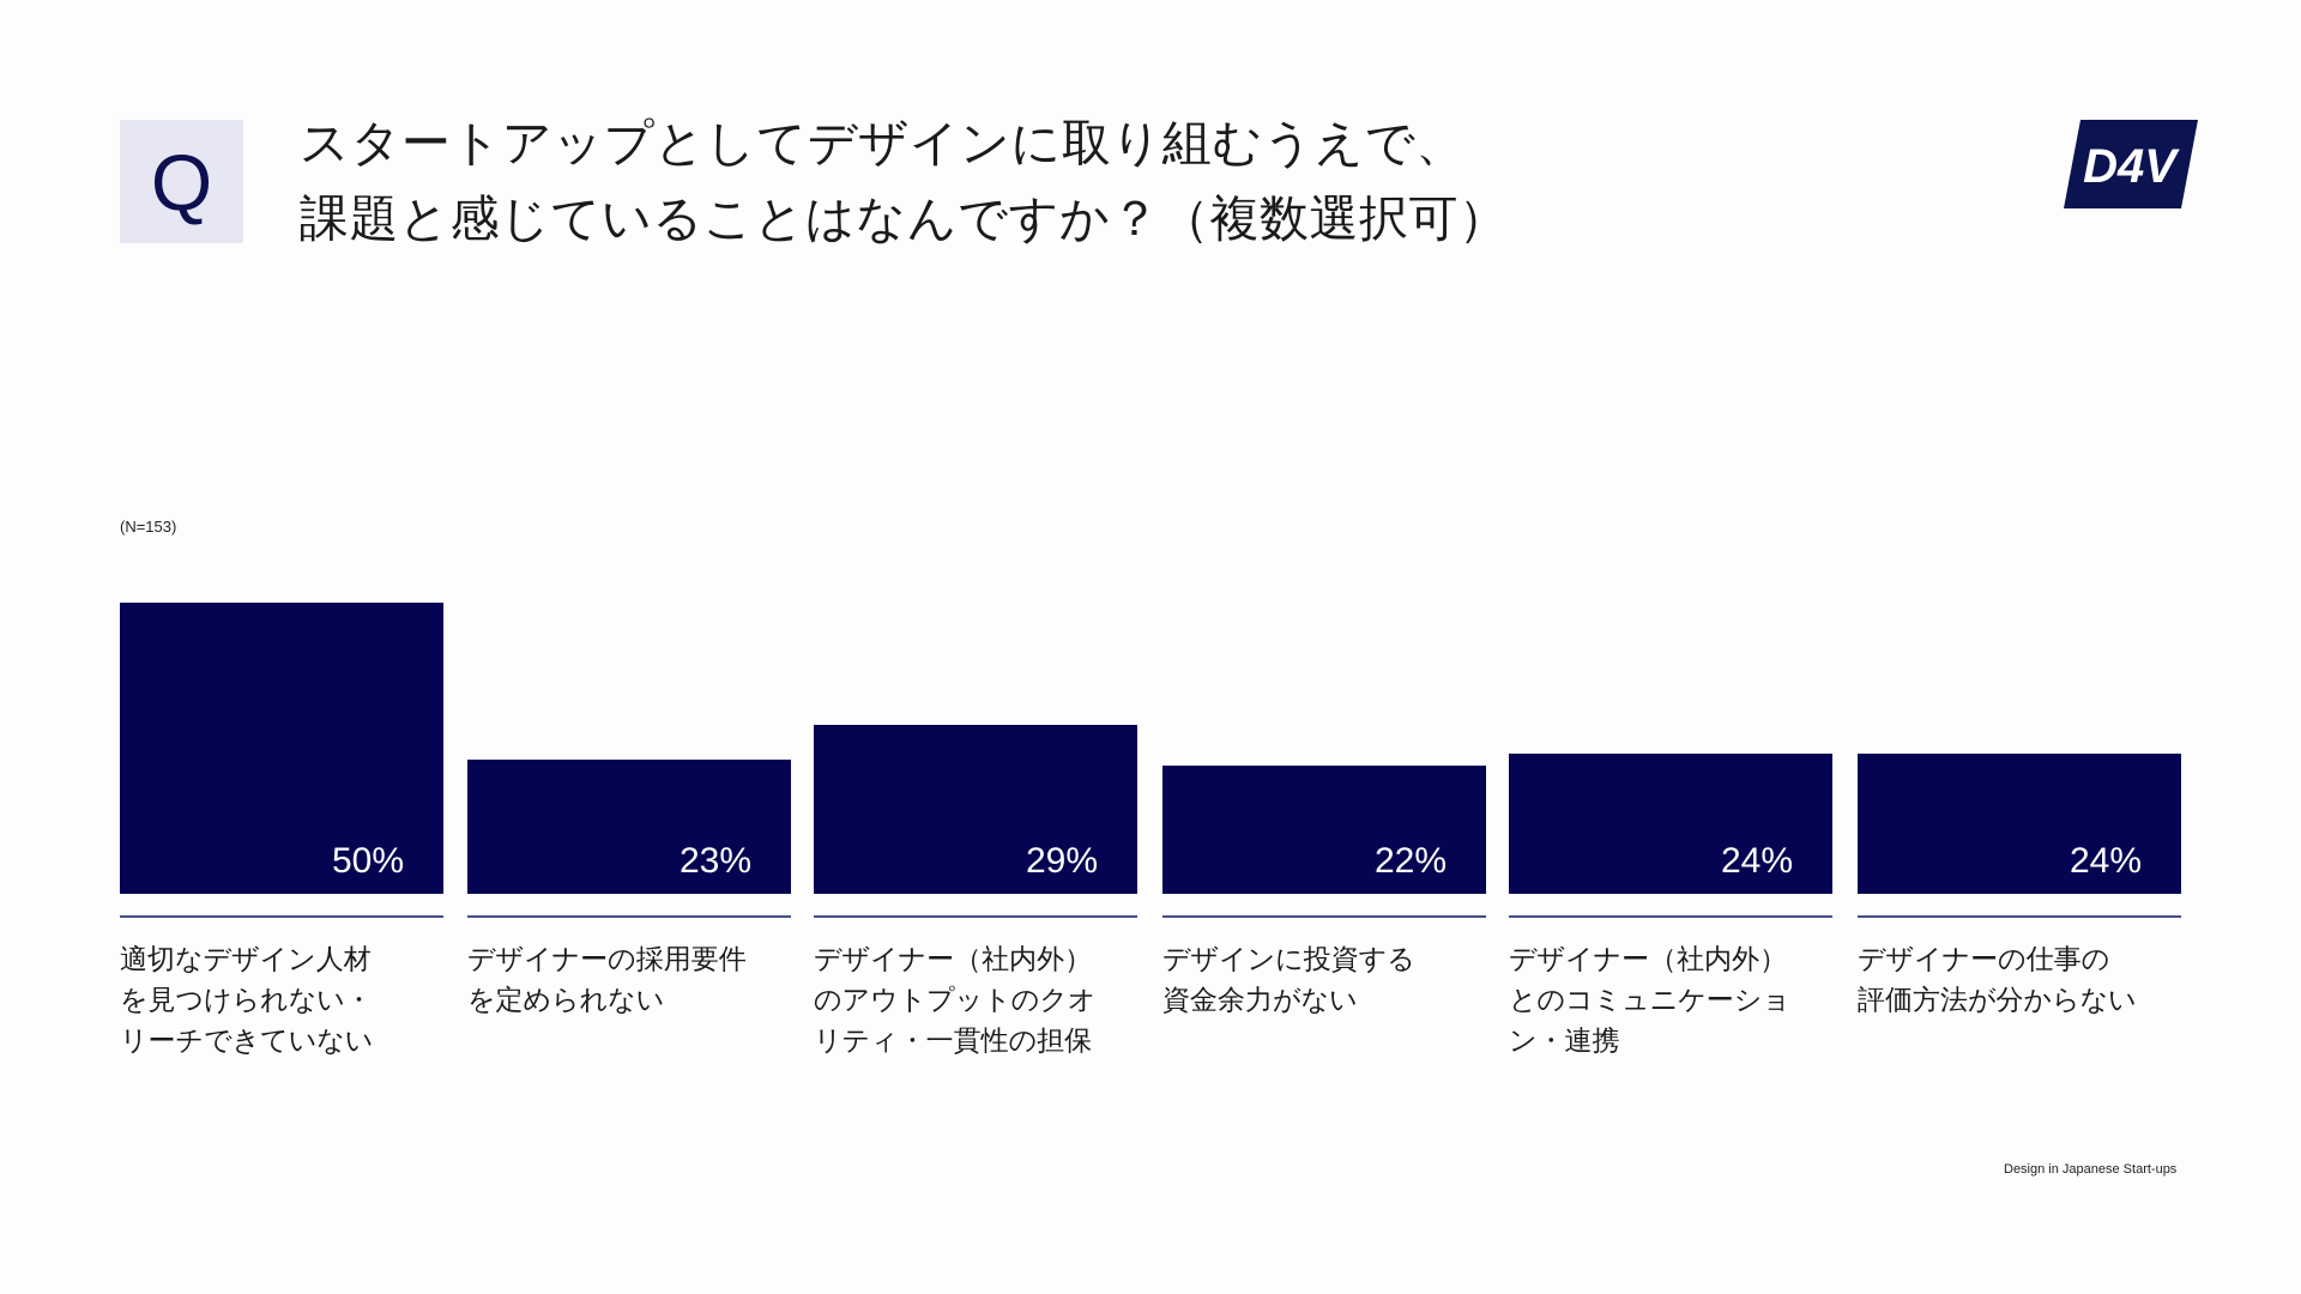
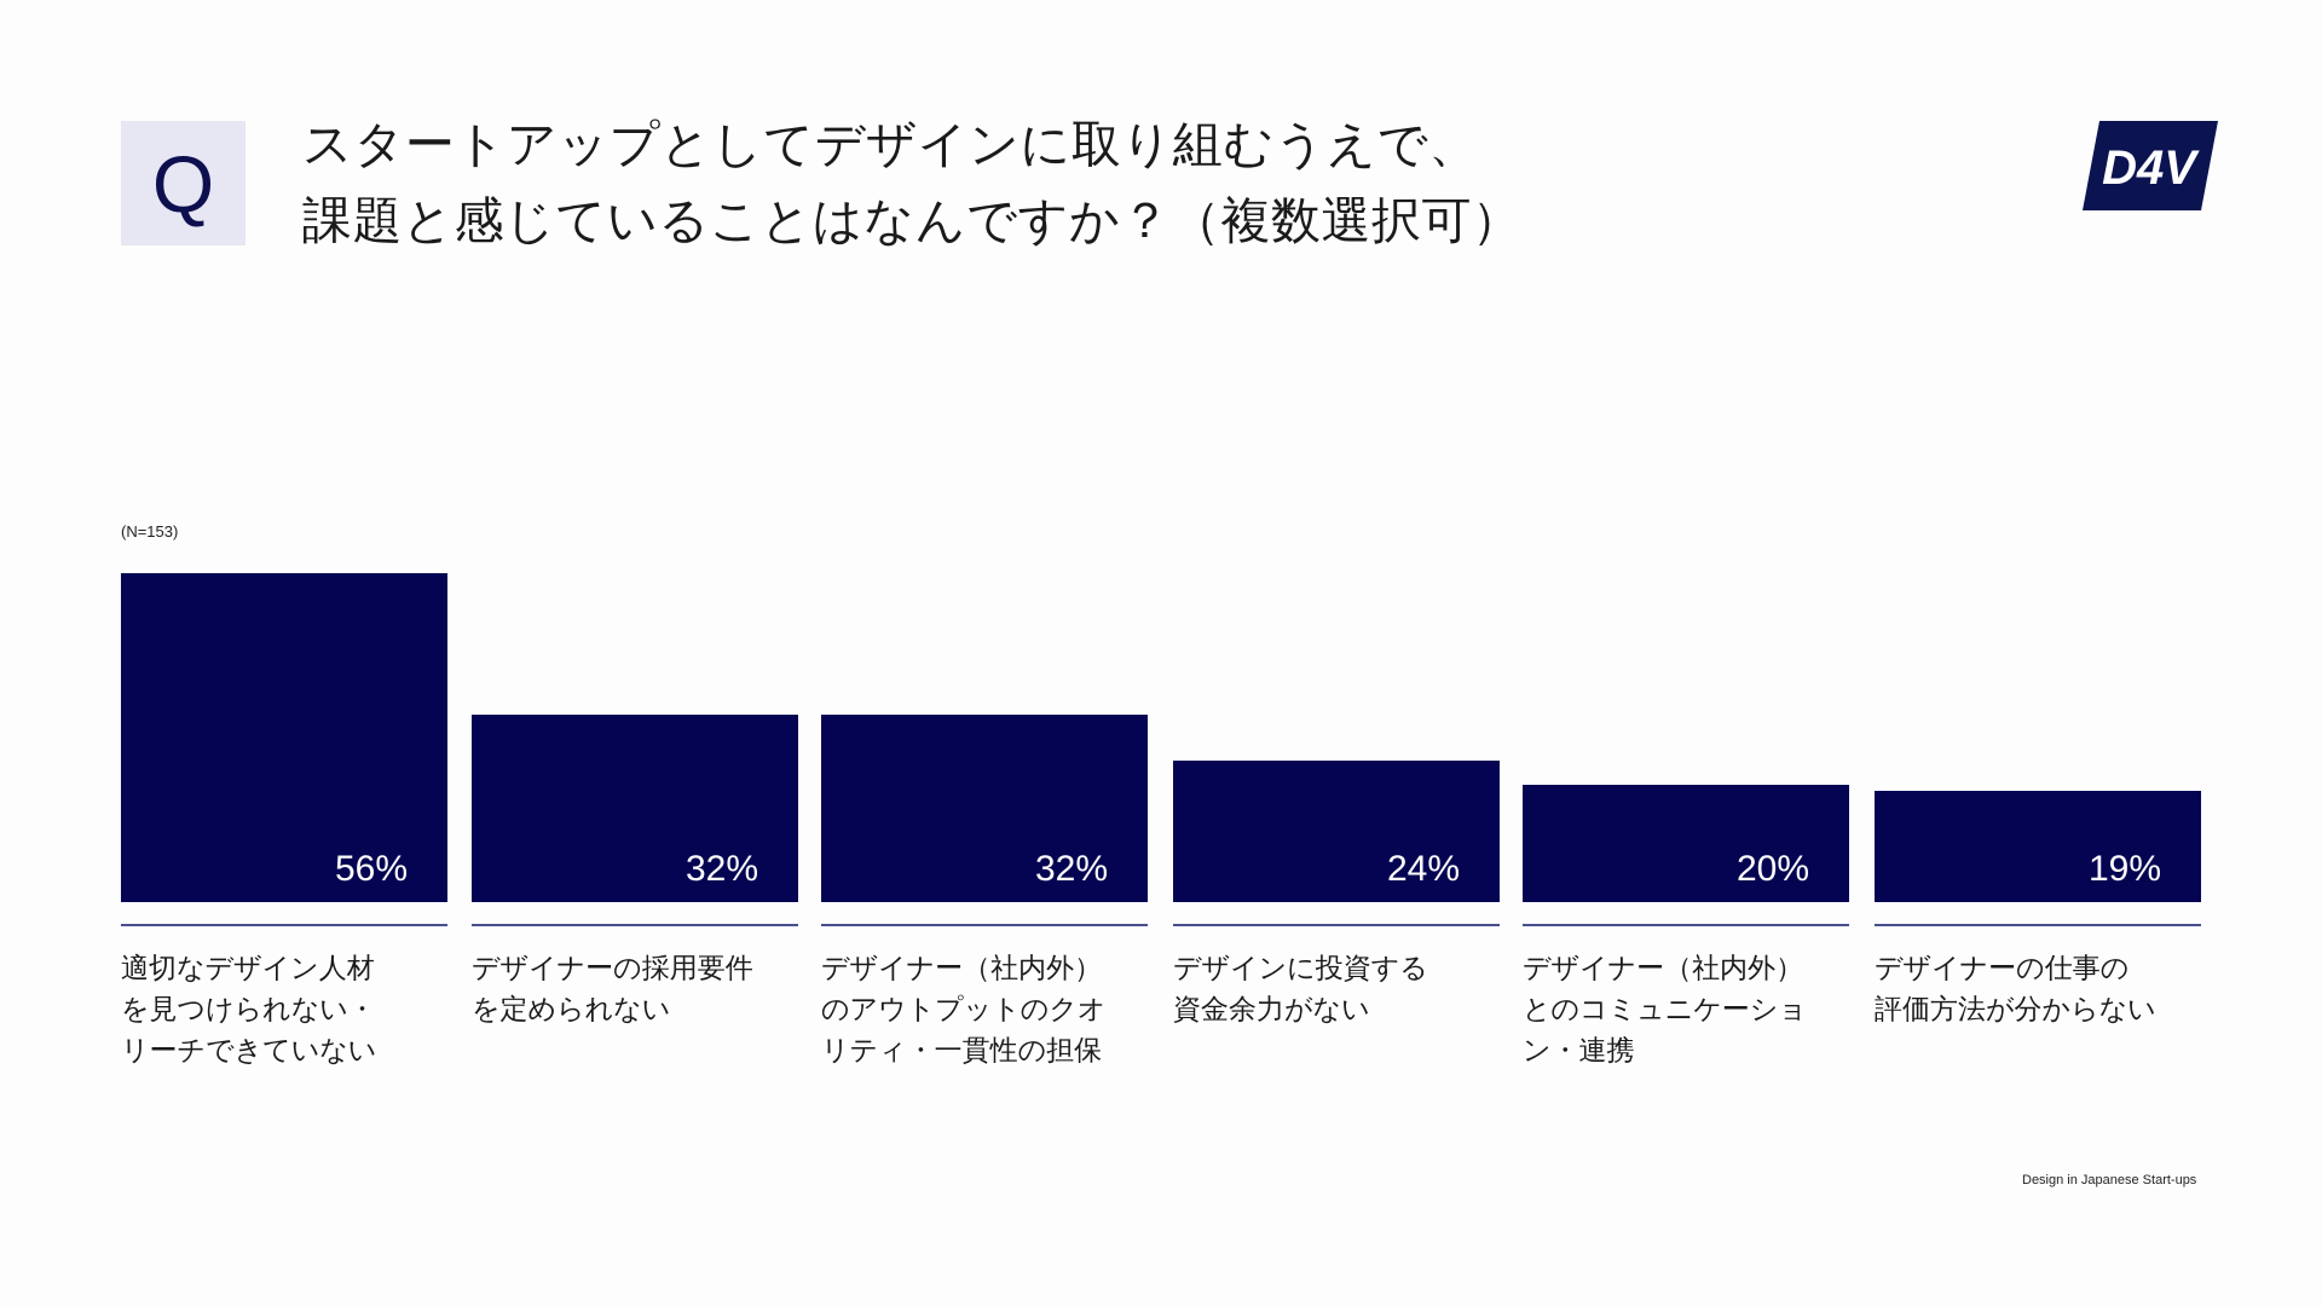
適切なデザイン人材を見つけられない・リーチできていない: 50% -> 56%
デザイナーの採用要件を定められない: 23% -> 32%
デザイナー（社内外）のアウトプットのクオリティ・一貫性の担保: 29% -> 32%
デザインに投資する資金余力がない: 22% -> 24%
デザイナー（社内外）とのコミュニケーション・連携: 24% -> 20%
デザイナーの仕事の評価方法が分からない: 24% -> 19%
